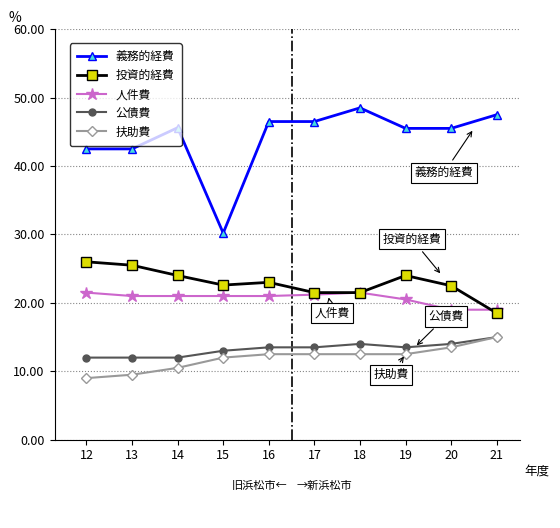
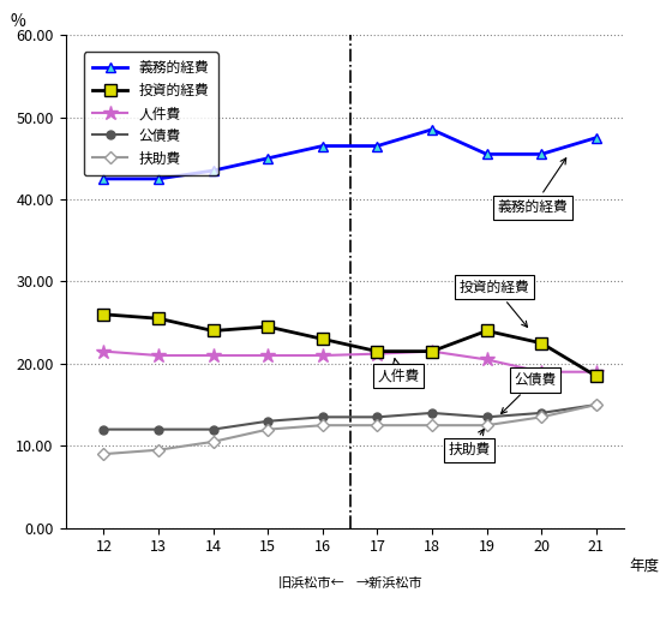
義務的経費/14: 45.6 -> 43.5
義務的経費/15: 30.2 -> 45.0
投資的経費/15: 22.6 -> 24.5
